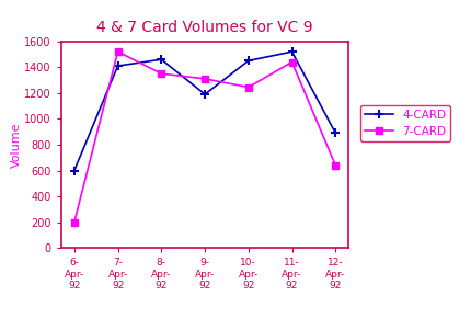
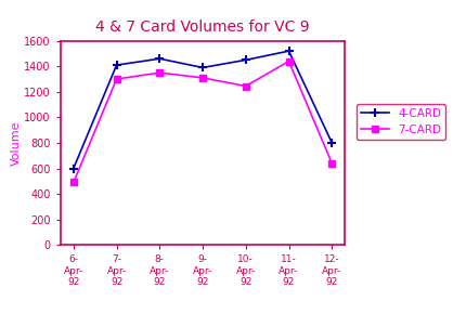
7-CARD/6- Apr- 92: 200 -> 490
7-CARD/7- Apr- 92: 1520 -> 1300
4-CARD/9- Apr- 92: 1190 -> 1390
4-CARD/12- Apr- 92: 890 -> 800
